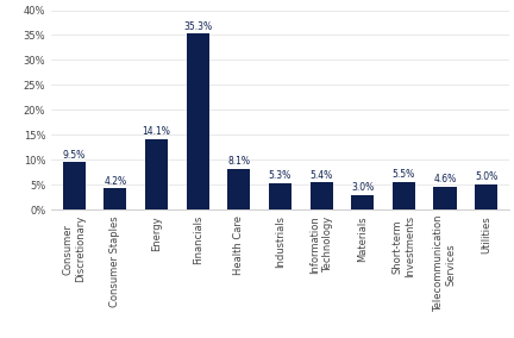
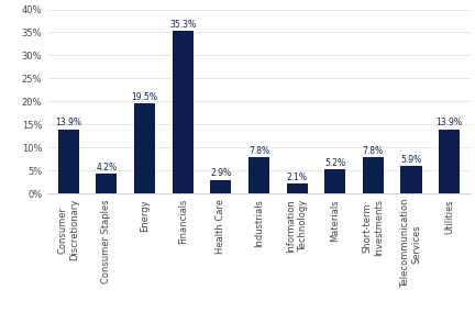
Consumer Discretionary: 9.5% -> 13.9%
Energy: 14.1% -> 19.5%
Health Care: 8.1% -> 2.9%
Industrials: 5.3% -> 7.8%
Information Technology: 5.4% -> 2.1%
Materials: 3.0% -> 5.2%
Short-term Investments: 5.5% -> 7.8%
Telecommunication Services: 4.6% -> 5.9%
Utilities: 5.0% -> 13.9%
